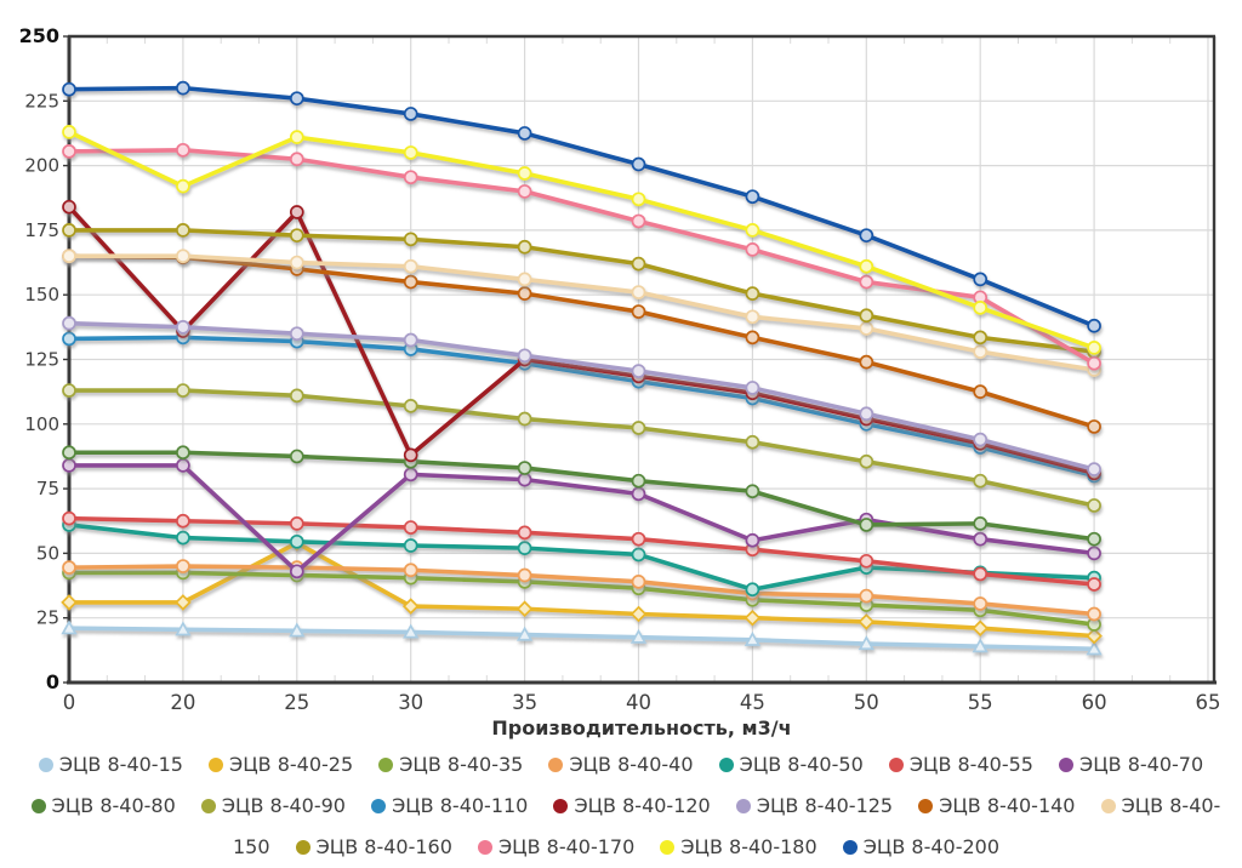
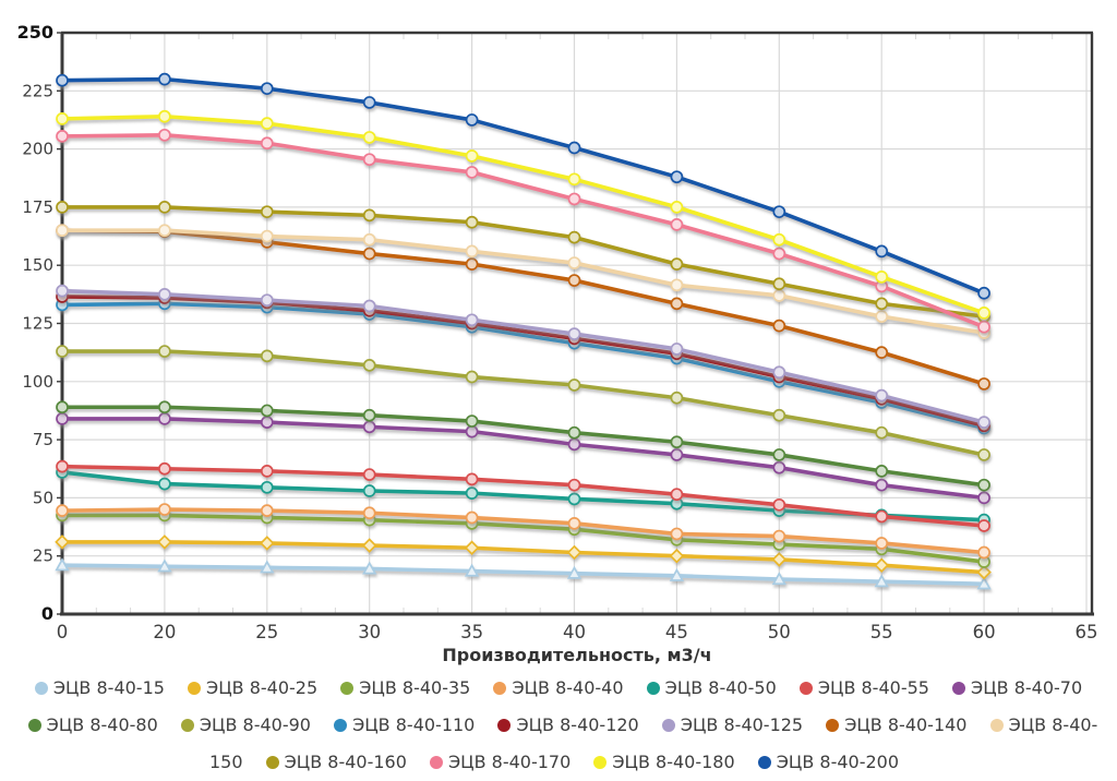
ЭЦВ 8-40-120/0: 184 -> 136
ЭЦВ 8-40-180/20: 192 -> 214
ЭЦВ 8-40-25/25: 54 -> 30
ЭЦВ 8-40-70/25: 43 -> 82
ЭЦВ 8-40-120/25: 182 -> 134
ЭЦВ 8-40-120/30: 88 -> 130
ЭЦВ 8-40-50/45: 36 -> 48
ЭЦВ 8-40-70/45: 55 -> 68
ЭЦВ 8-40-80/50: 61 -> 68
ЭЦВ 8-40-170/55: 149 -> 141
